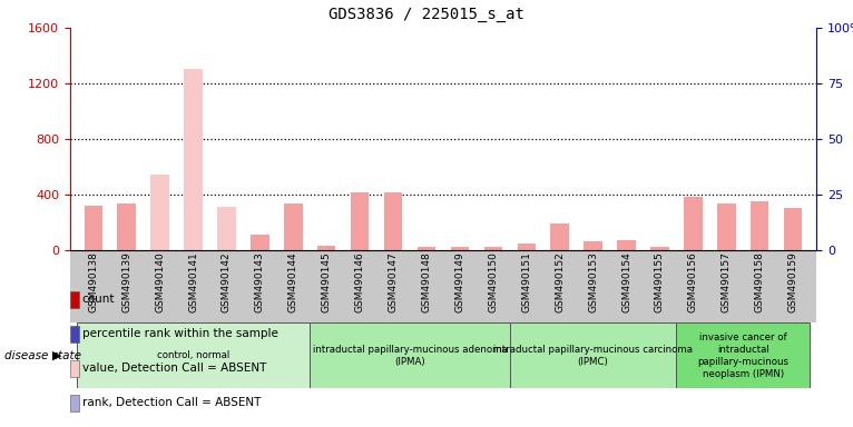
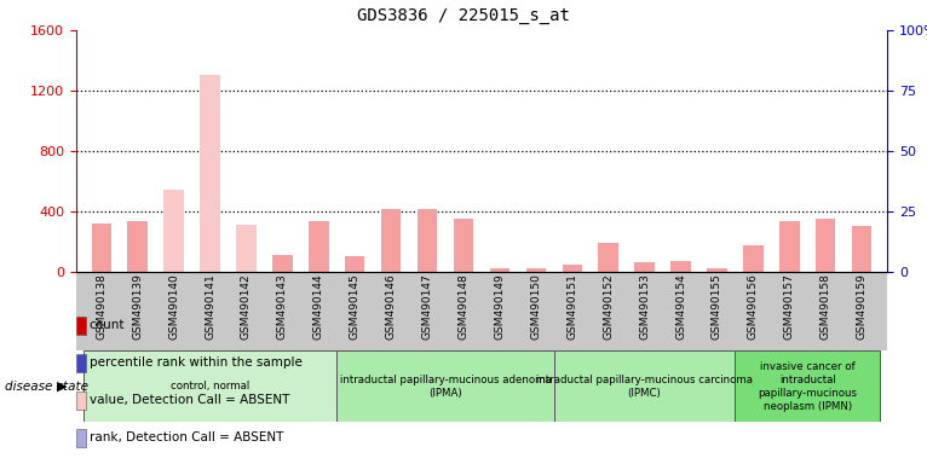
GSM490145: 30 -> 100
GSM490148: 20 -> 350
GSM490156: 380 -> 170
